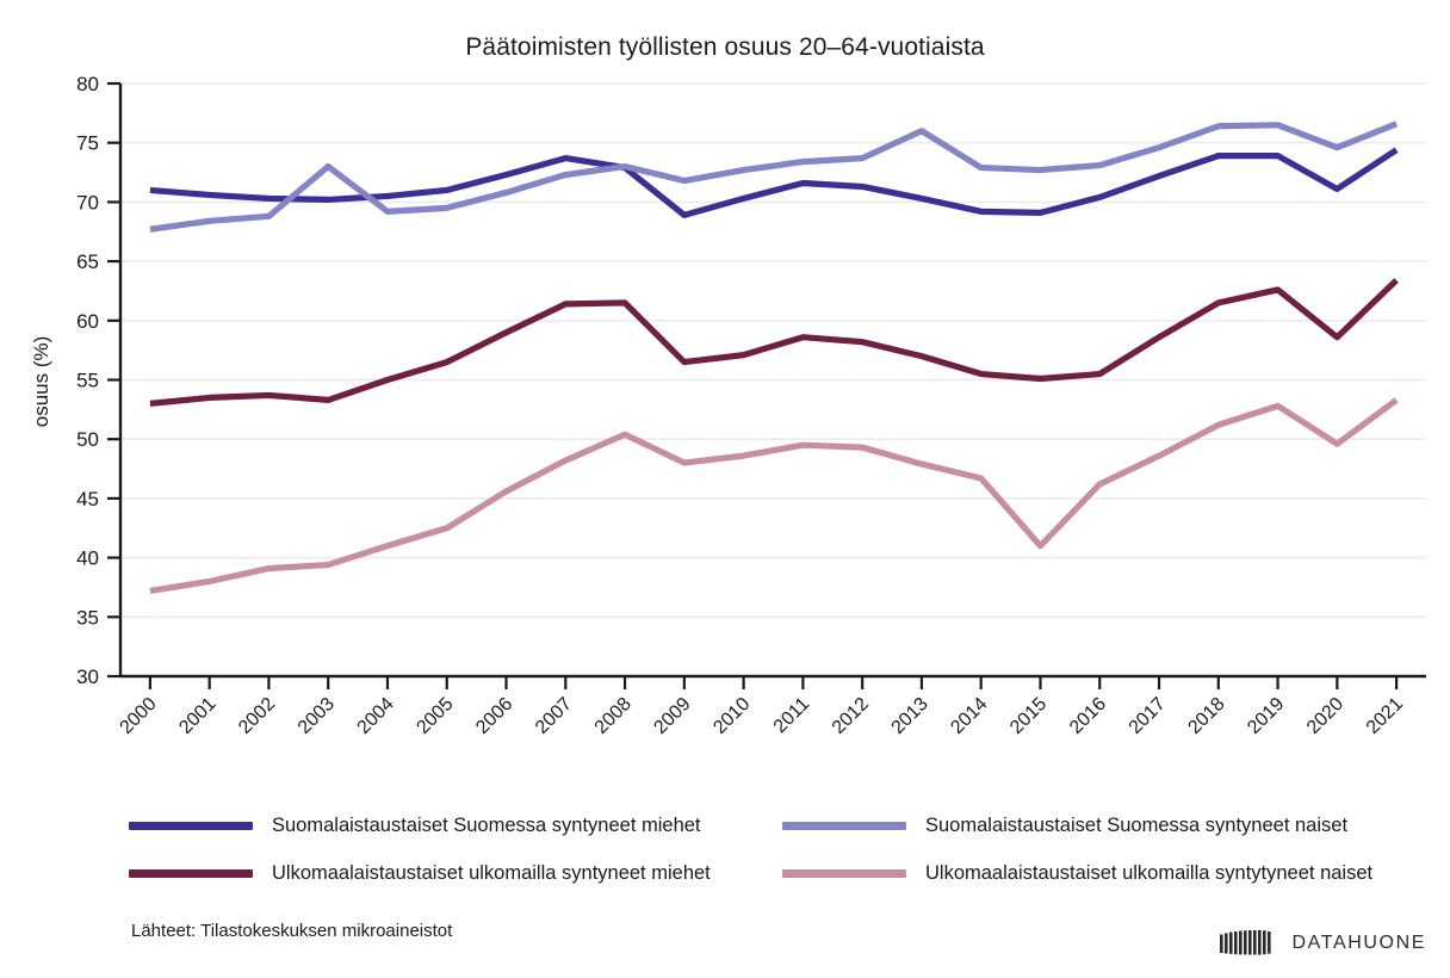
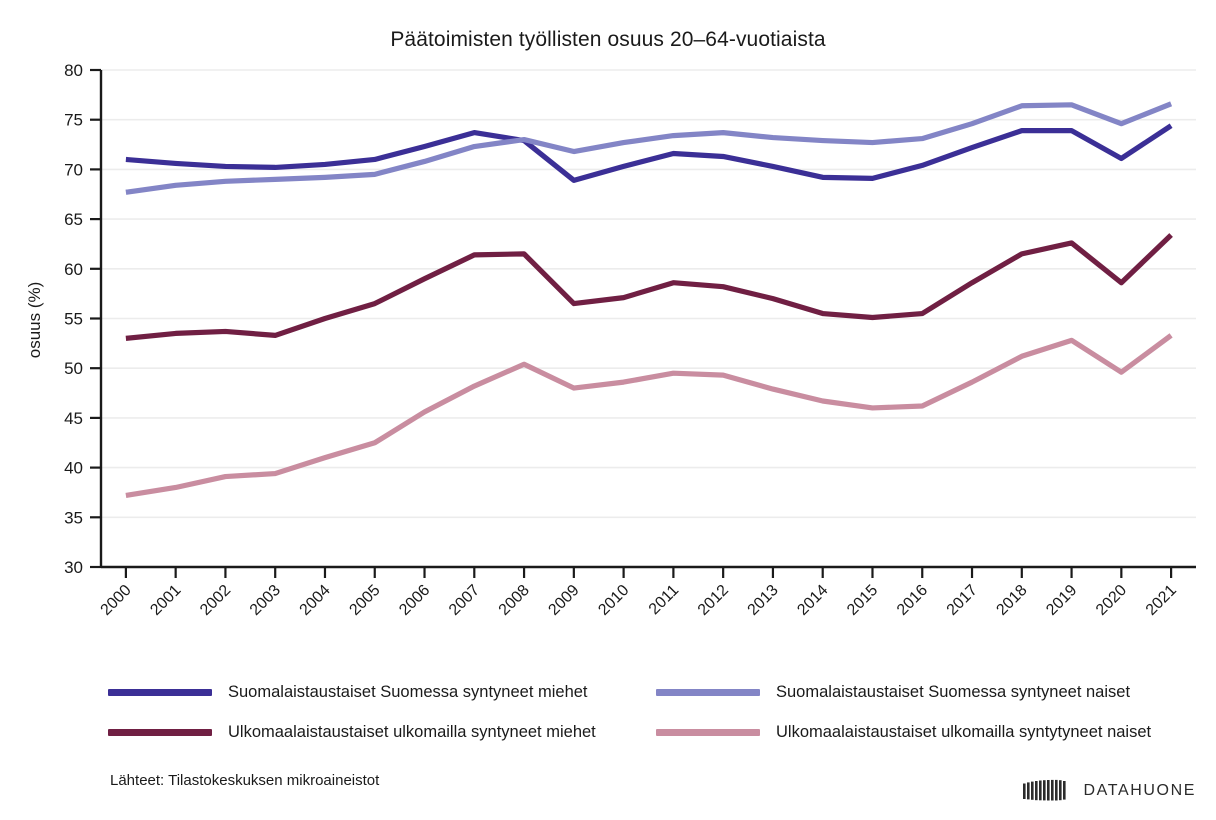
Suomalaistaustaiset Suomessa syntyneet naiset/2003: 73 -> 69
Suomalaistaustaiset Suomessa syntyneet naiset/2013: 76 -> 73
Ulkomaalaistaustaiset ulkomailla syntytyneet naiset/2015: 41 -> 46
